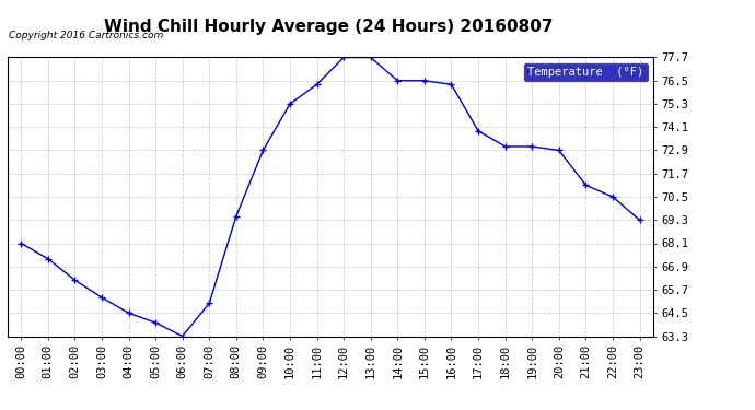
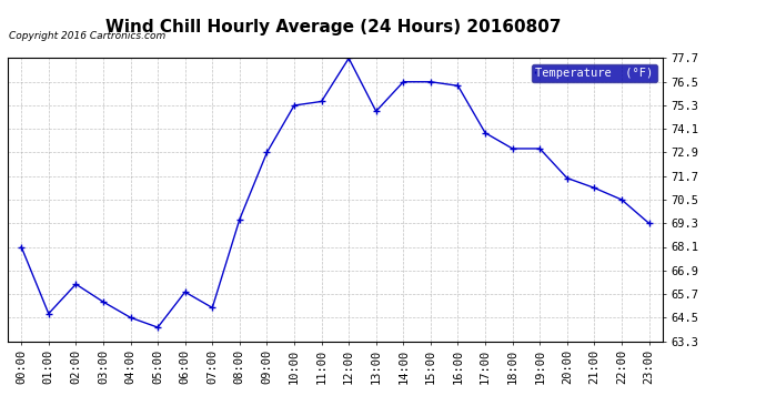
01:00: 67.3 -> 64.7
06:00: 63.3 -> 65.8
11:00: 76.3 -> 75.5
13:00: 77.7 -> 75.0
20:00: 72.9 -> 71.6
